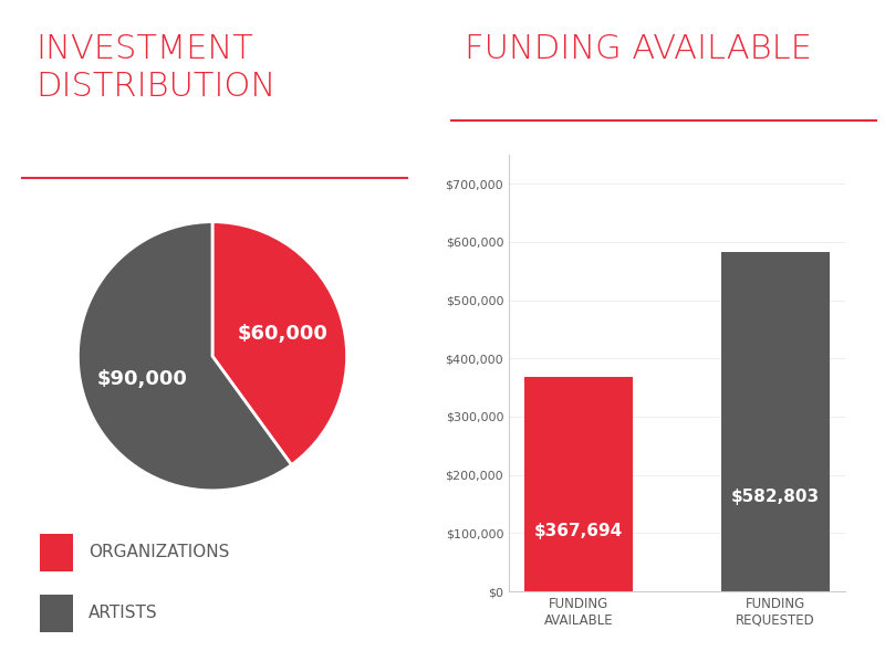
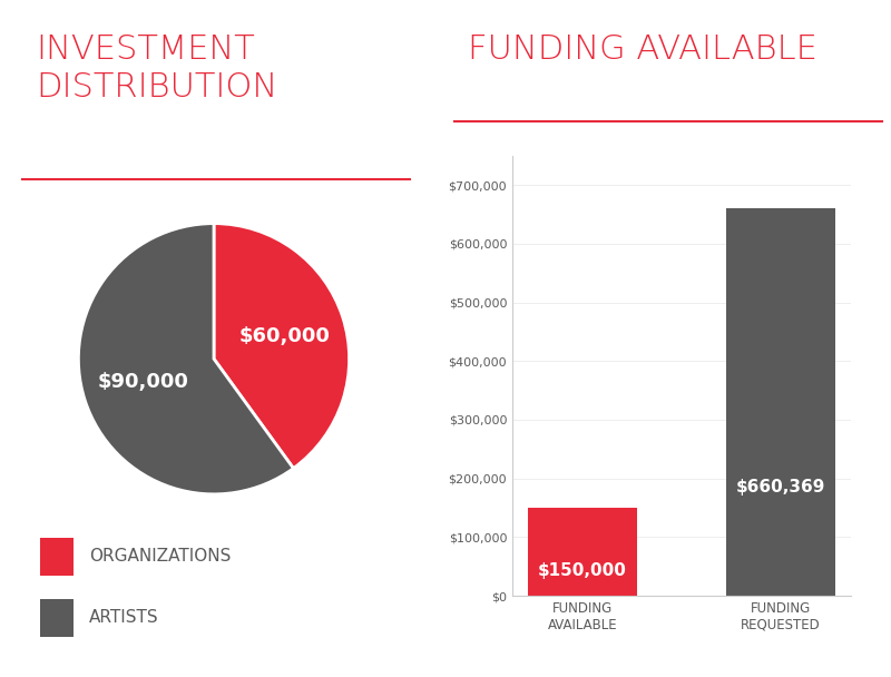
FUNDING AVAILABLE: $367,694 -> $150,000
FUNDING REQUESTED: $582,803 -> $660,369
